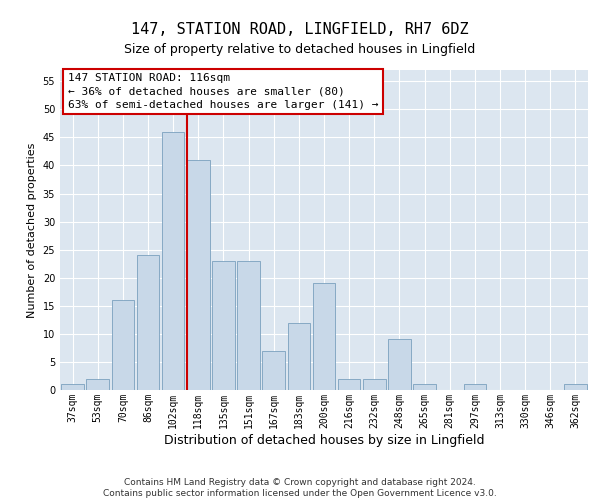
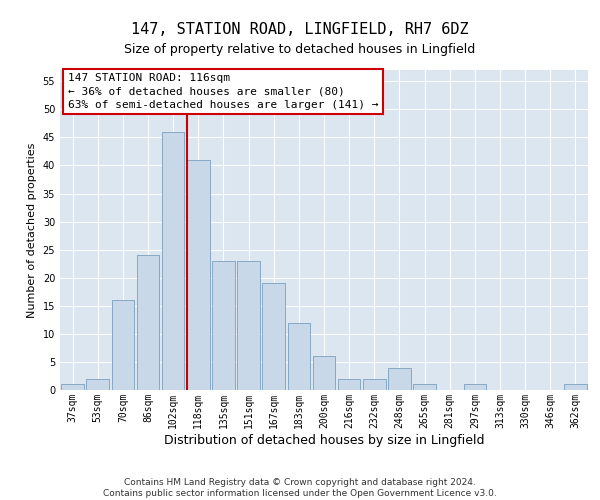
167sqm: 7 -> 19
200sqm: 19 -> 6
248sqm: 9 -> 4
